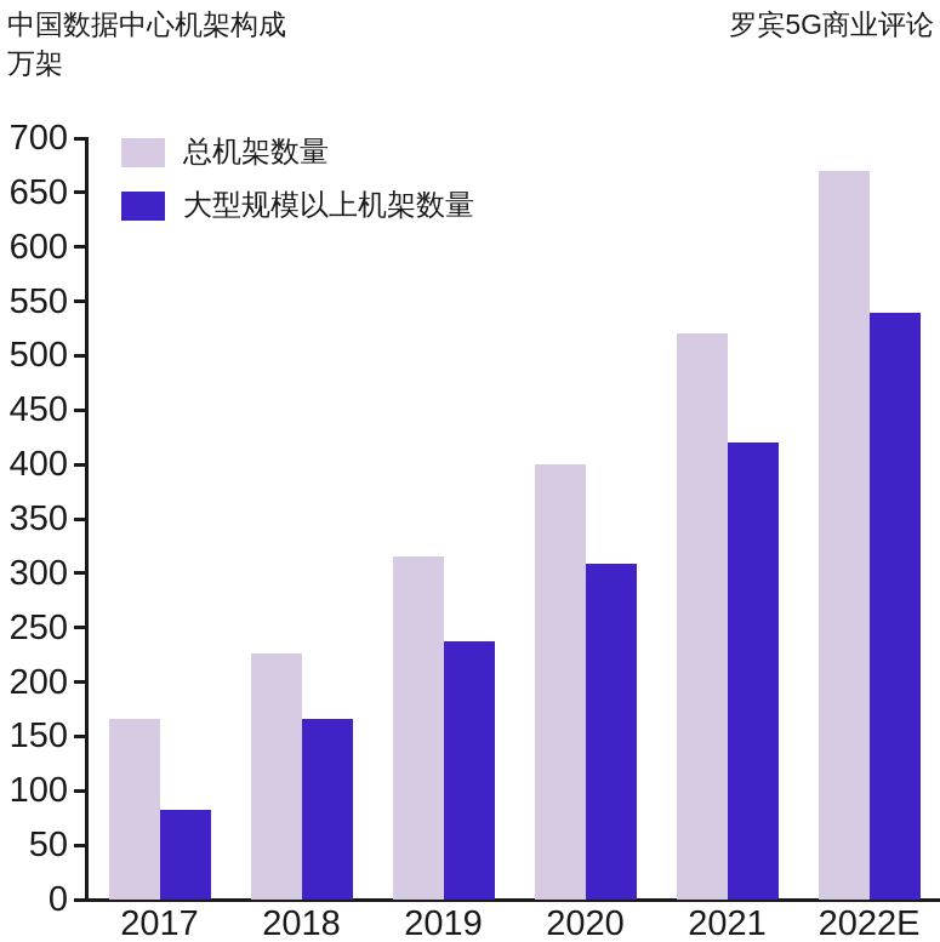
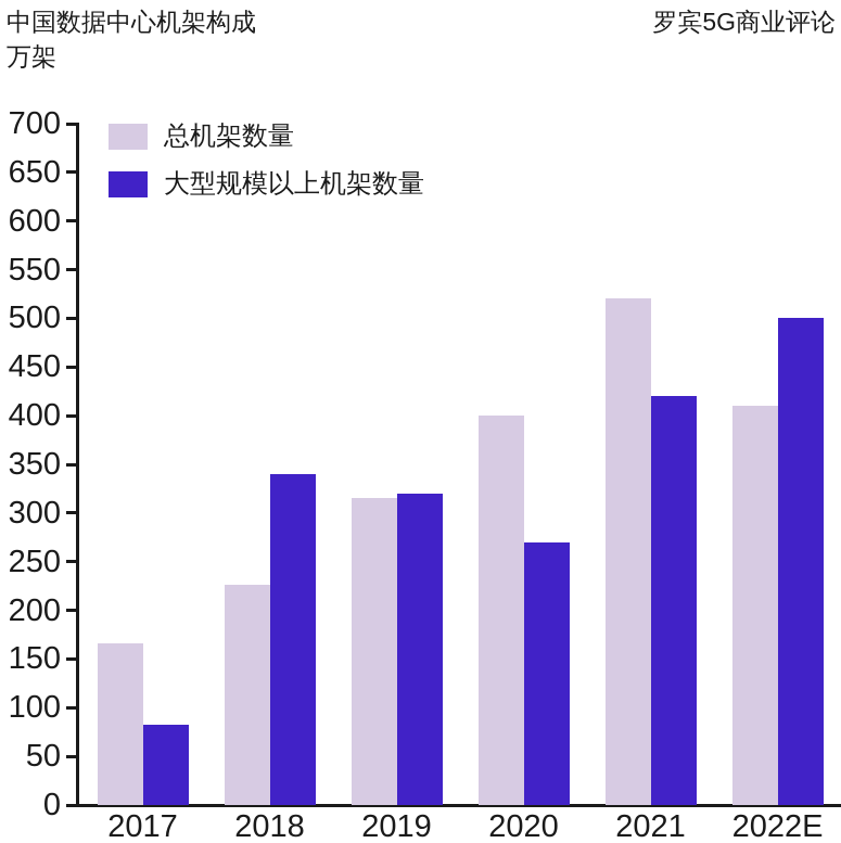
大型规模以上机架数量/2018: 170 -> 340
大型规模以上机架数量/2019: 240 -> 320
大型规模以上机架数量/2020: 310 -> 270
总机架数量/2022E: 670 -> 410
大型规模以上机架数量/2022E: 540 -> 500
